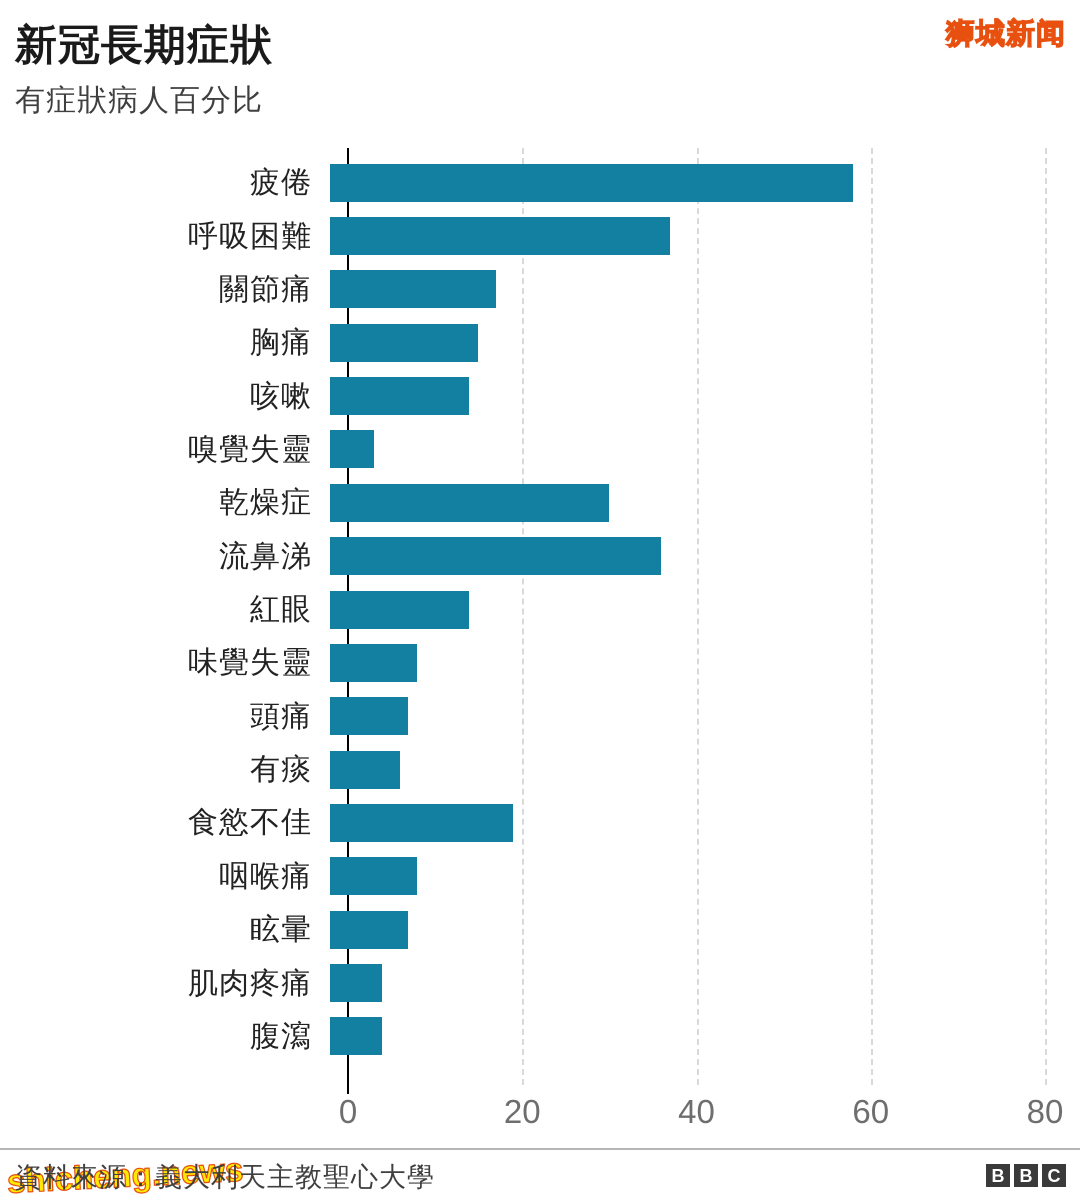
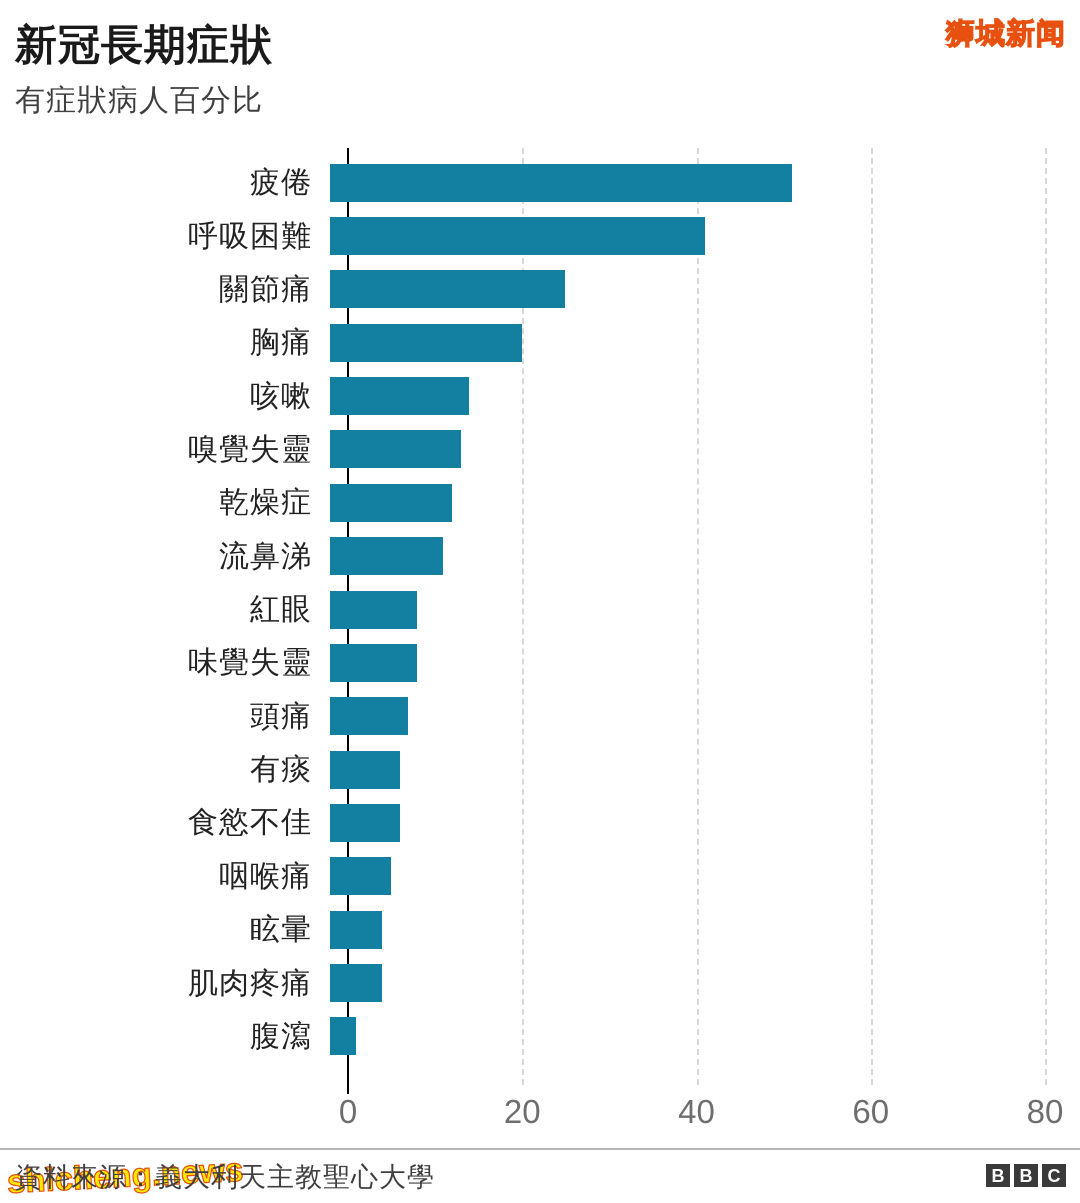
疲倦: 60 -> 53
呼吸困難: 39 -> 43
關節痛: 19 -> 27
胸痛: 17 -> 22
嗅覺失靈: 5 -> 15
乾燥症: 32 -> 14
流鼻涕: 38 -> 13
紅眼: 16 -> 10
食慾不佳: 21 -> 8
咽喉痛: 10 -> 7
眩暈: 9 -> 6
腹瀉: 6 -> 3
